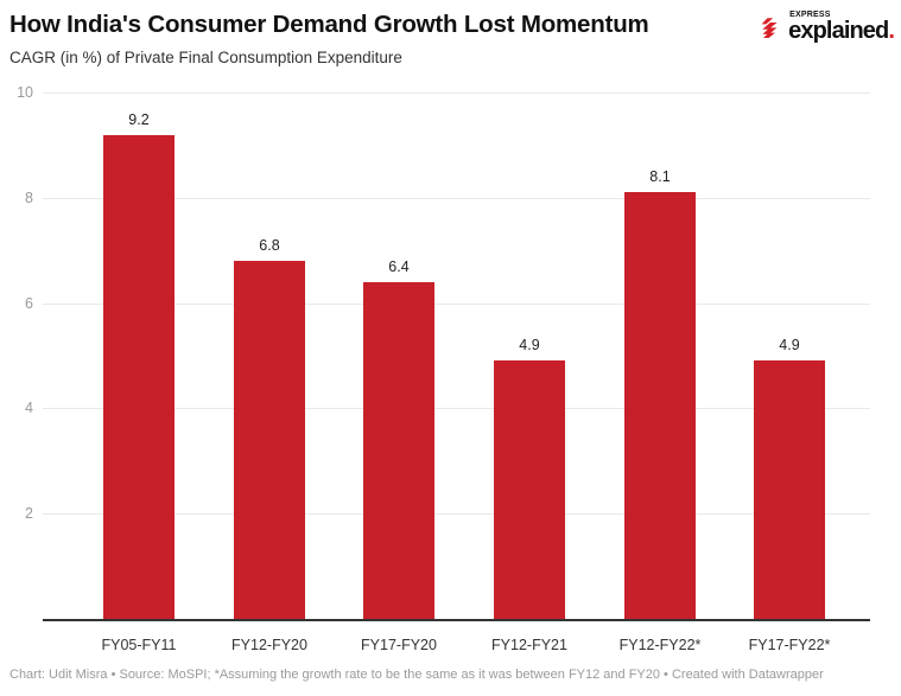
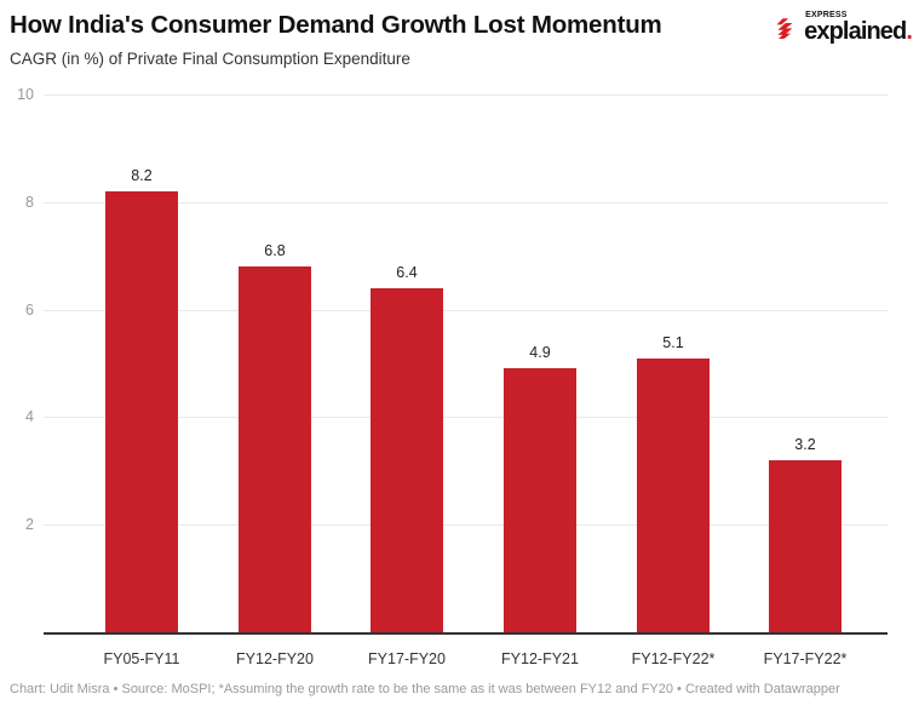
FY05-FY11: 9.2 -> 8.2
FY12-FY22*: 8.1 -> 5.1
FY17-FY22*: 4.9 -> 3.2
